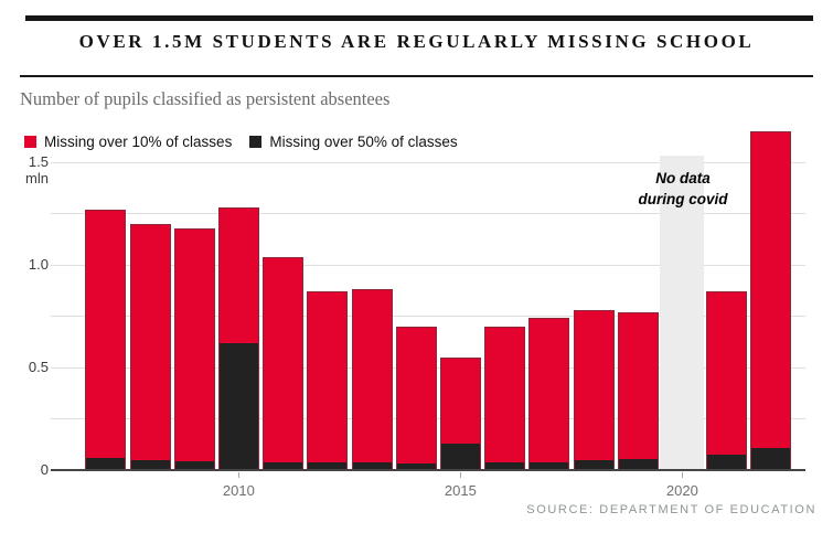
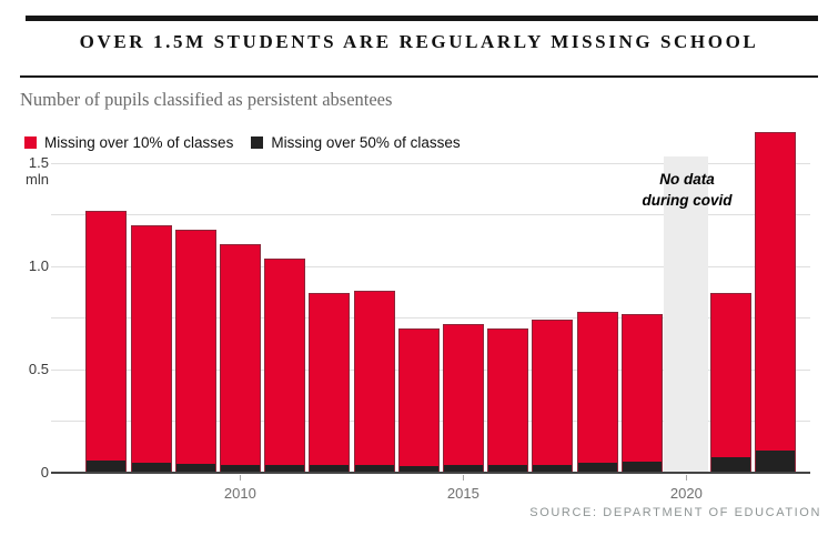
Missing over 10% of classes/2010: 1.28 -> 1.11
Missing over 50% of classes/2010: 0.62 -> 0.04
Missing over 10% of classes/2015: 0.55 -> 0.72
Missing over 50% of classes/2015: 0.13 -> 0.04
